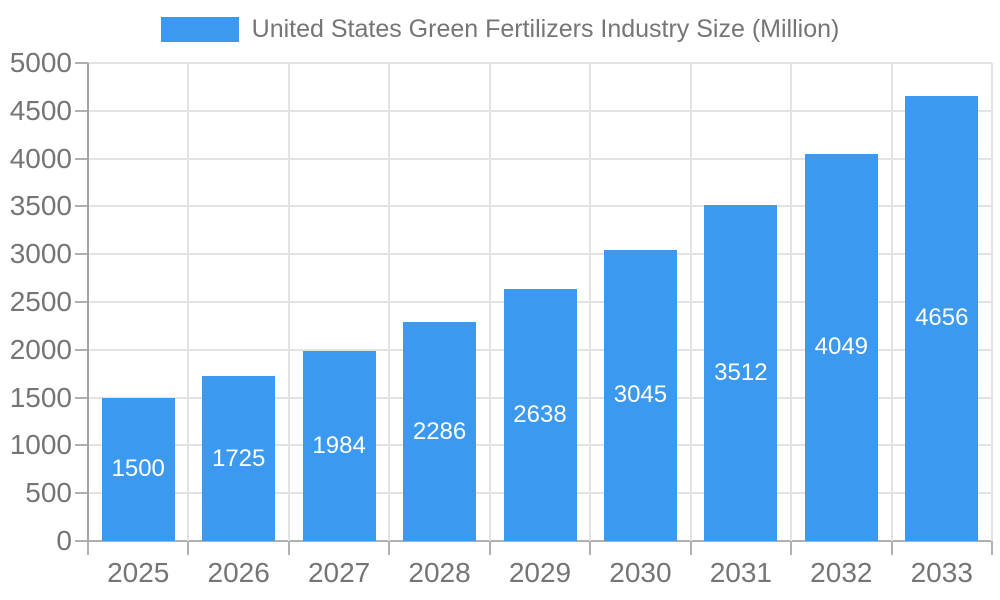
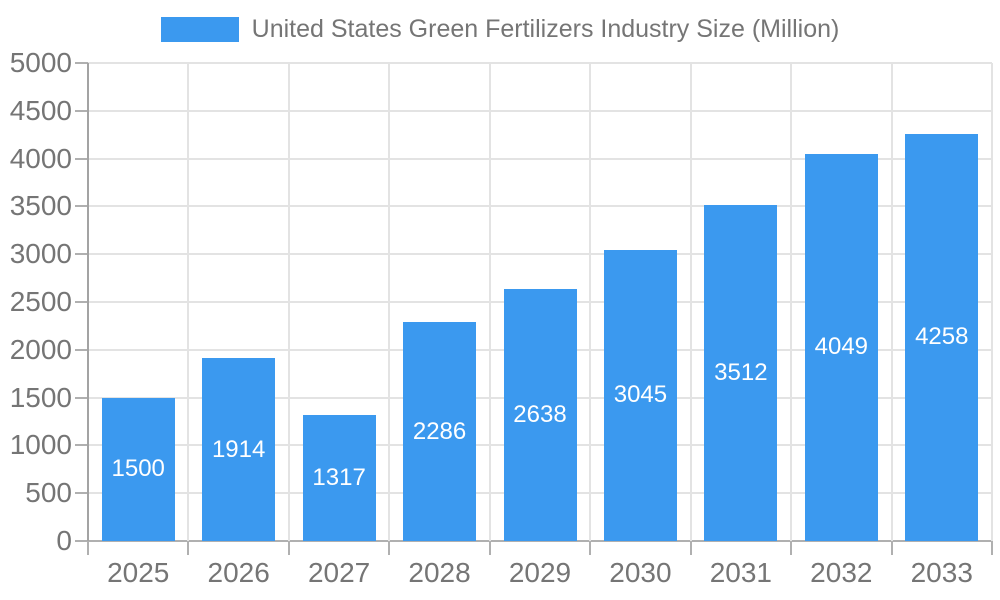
2026: 1725 -> 1914
2027: 1984 -> 1317
2033: 4656 -> 4258
